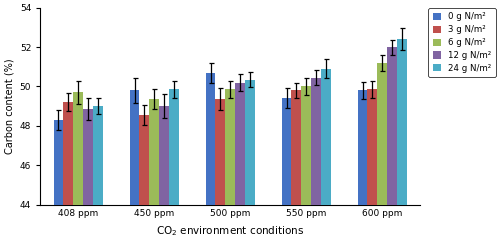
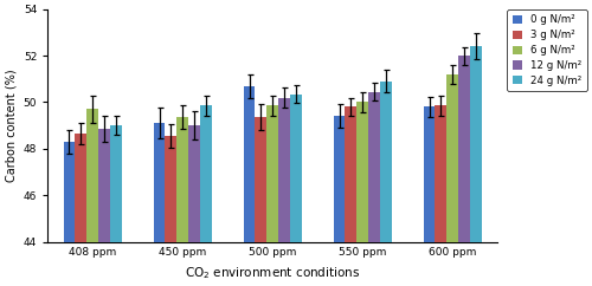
3 g N/m²/408 ppm: 49.2 -> 48.6
0 g N/m²/450 ppm: 49.8 -> 49.1
